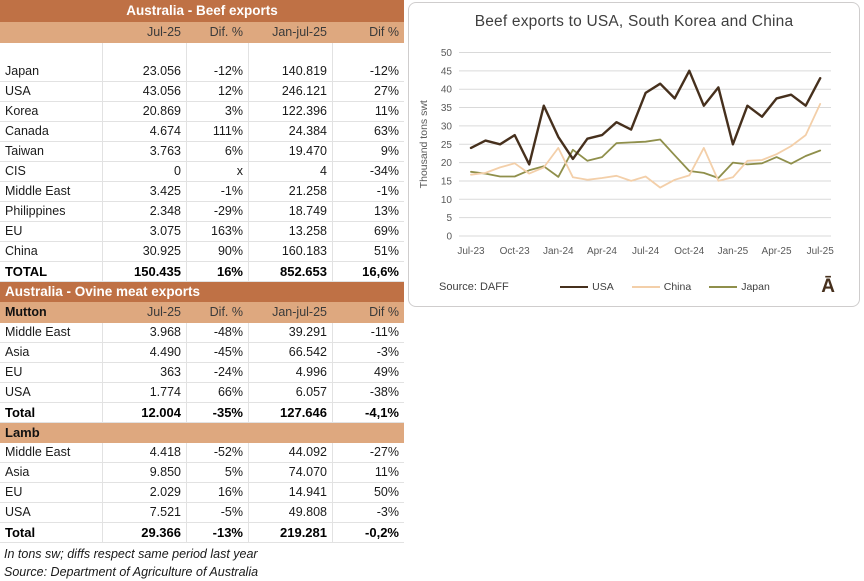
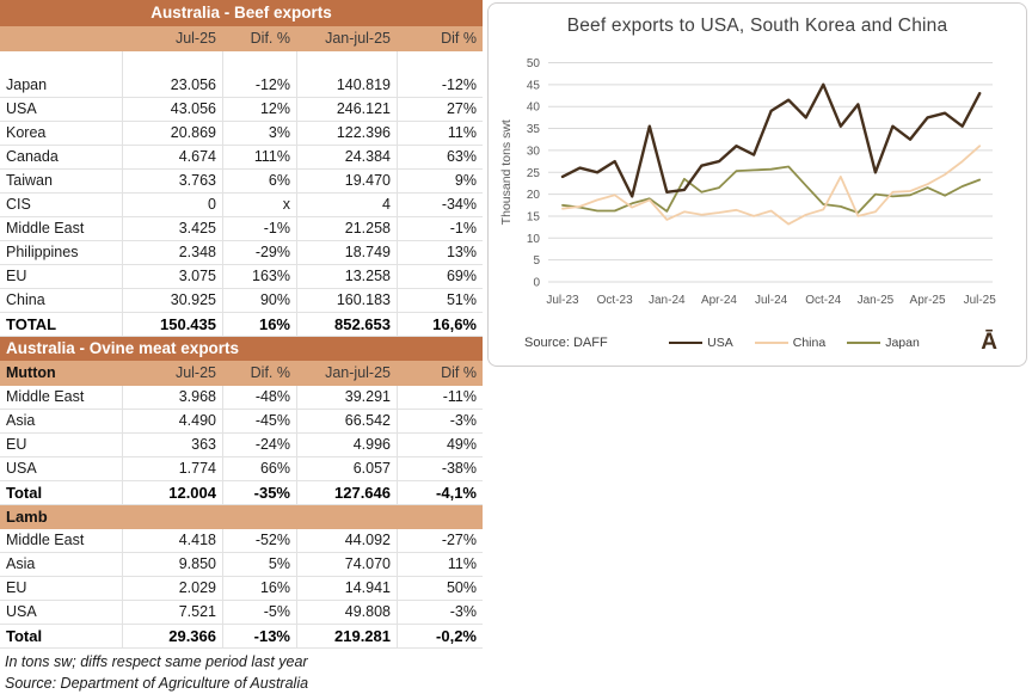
USA/Jan-24: 27 -> 20
China/Jan-24: 24 -> 14
China/Jul-25: 36 -> 31
